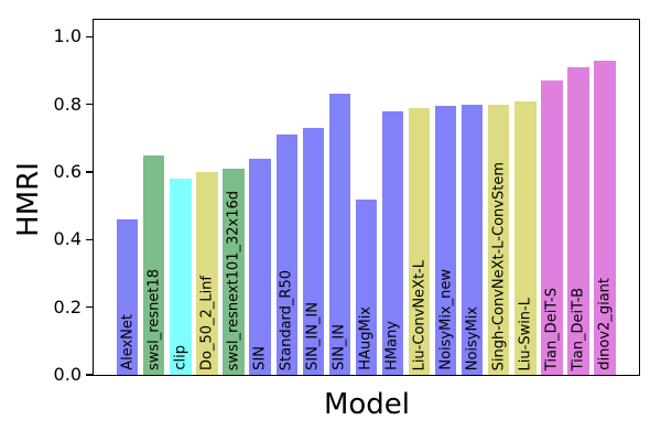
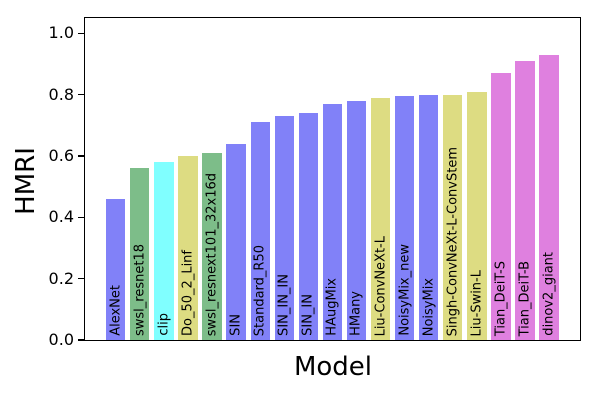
swsl_resnet18: 0.65 -> 0.56
SIN_IN: 0.83 -> 0.74
HAugMix: 0.52 -> 0.77
